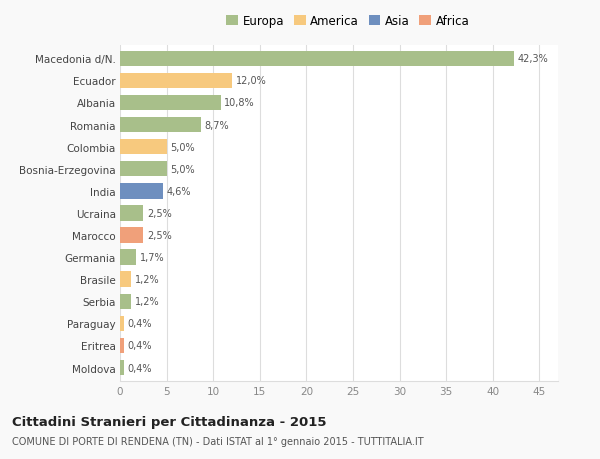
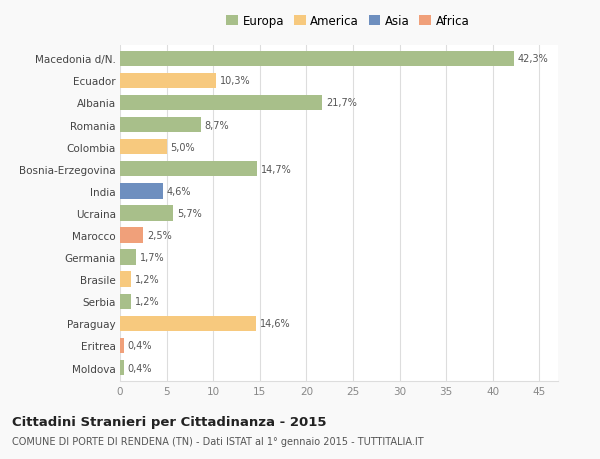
Ecuador: 12,0% -> 10,3%
Albania: 10,8% -> 21,7%
Bosnia-Erzegovina: 5,0% -> 14,7%
Ucraina: 2,5% -> 5,7%
Paraguay: 0,4% -> 14,6%
